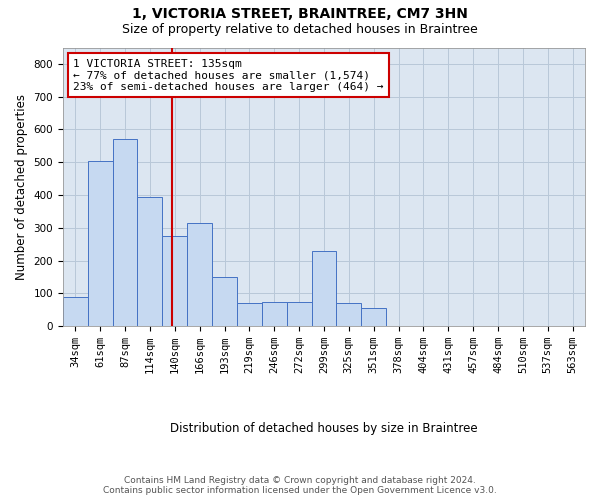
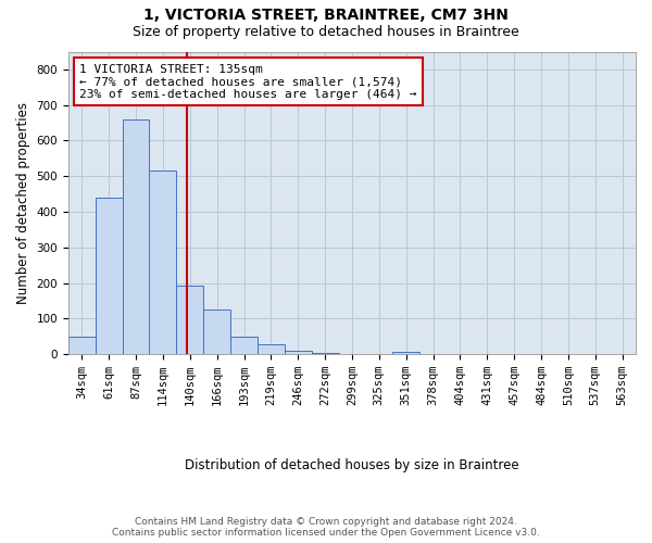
34sqm: 90 -> 50
61sqm: 505 -> 440
87sqm: 570 -> 660
114sqm: 395 -> 515
140sqm: 275 -> 193
166sqm: 315 -> 125
193sqm: 150 -> 50
219sqm: 70 -> 27
246sqm: 75 -> 10
272sqm: 75 -> 5
299sqm: 230 -> 2
325sqm: 70 -> 2
351sqm: 55 -> 8
